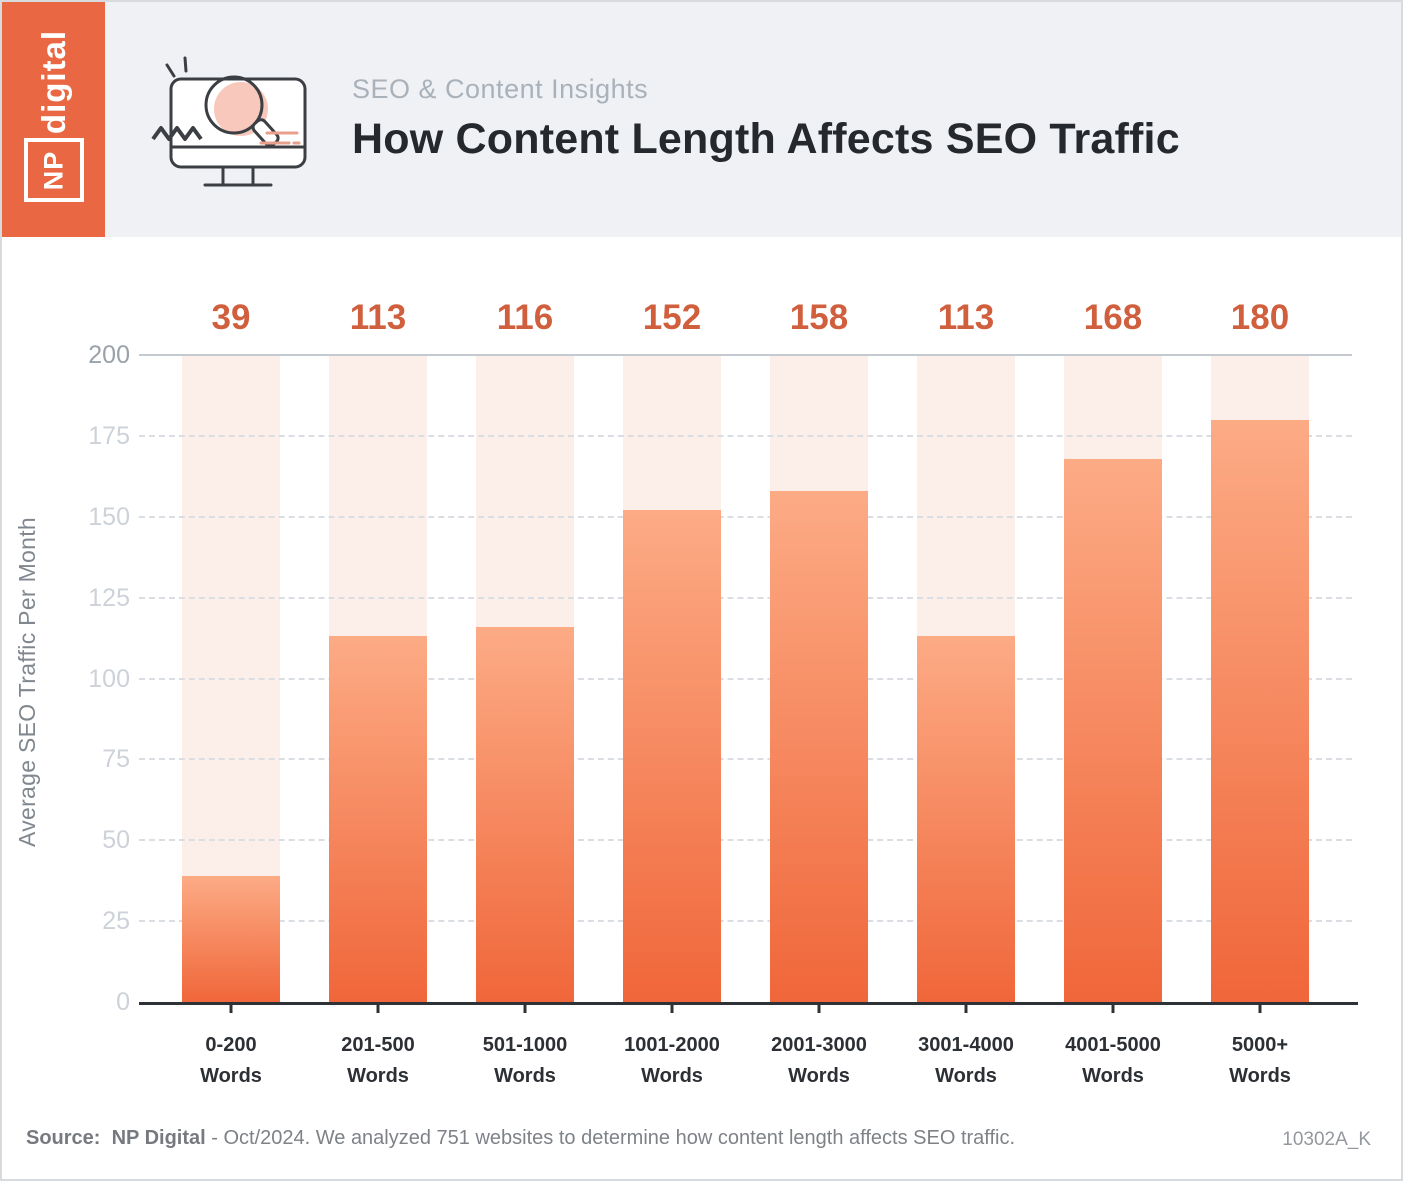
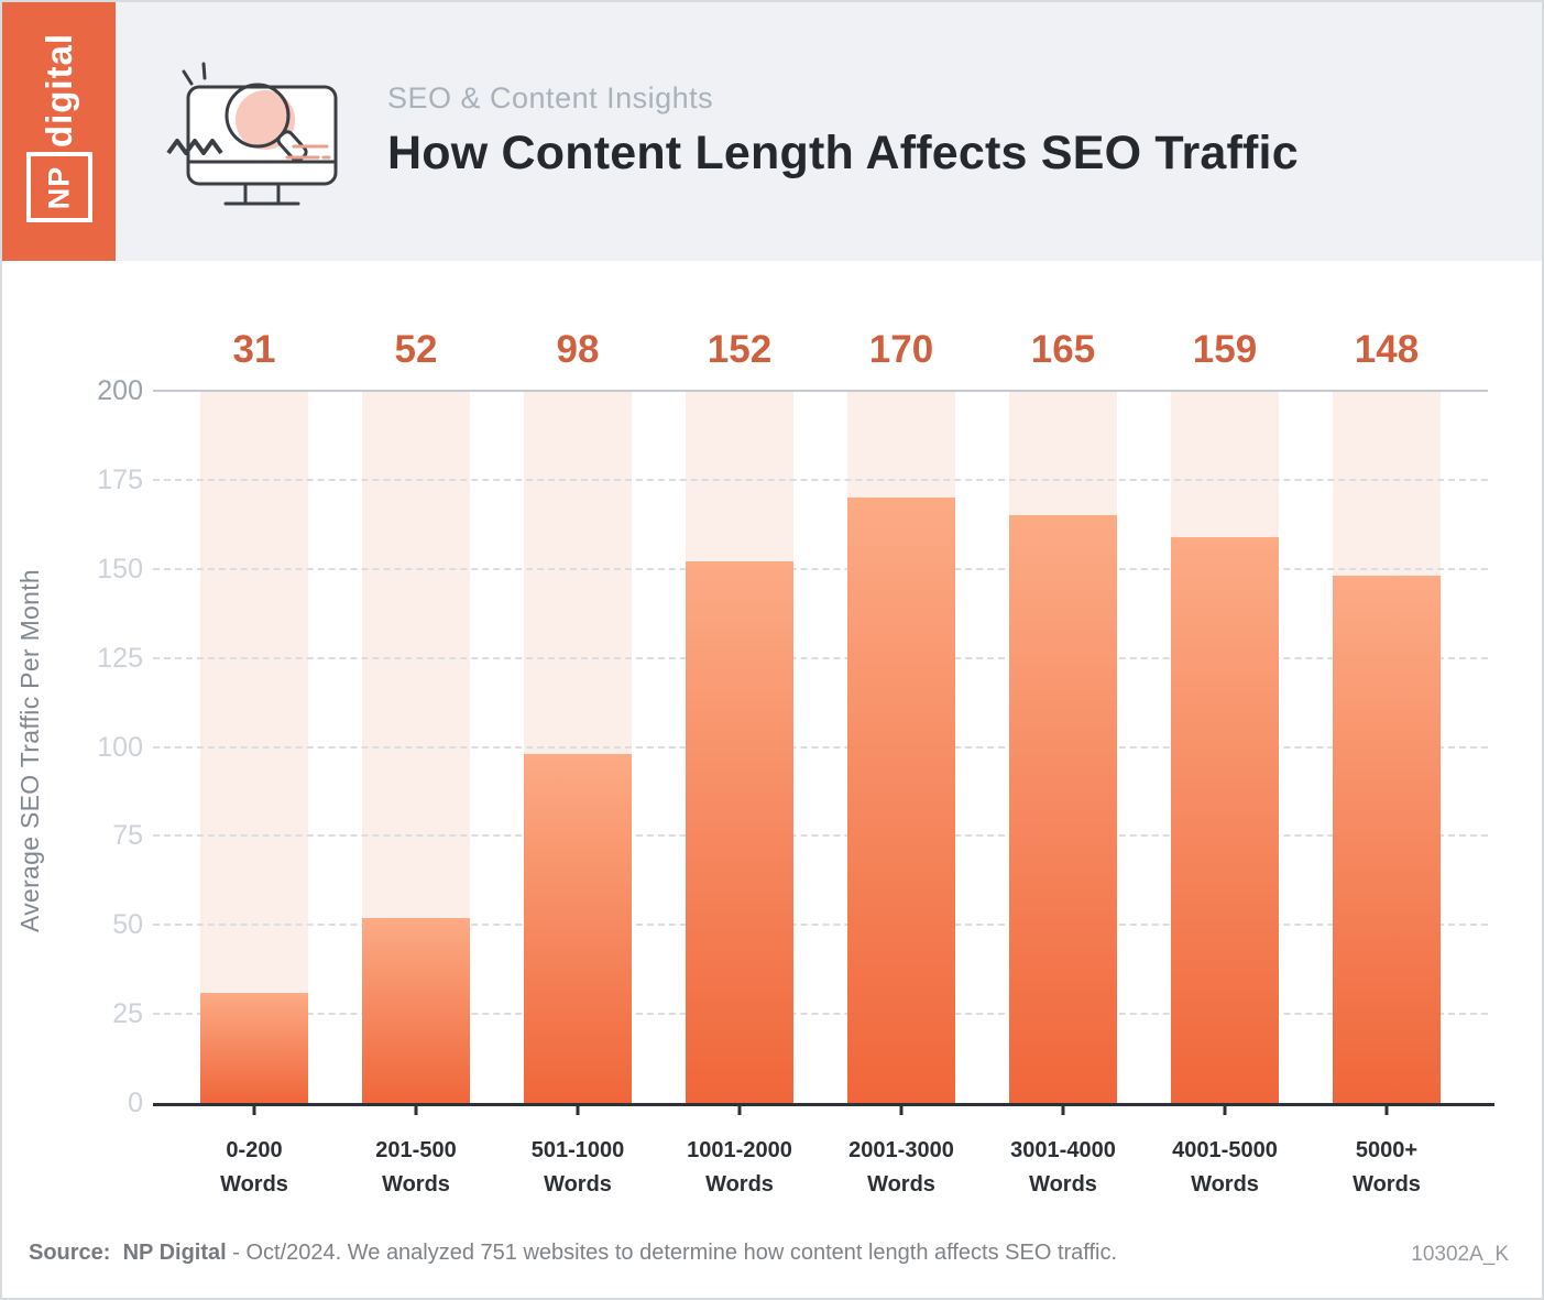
0-200: 39 -> 31
201-500: 113 -> 52
501-1000: 116 -> 98
2001-3000: 158 -> 170
3001-4000: 113 -> 165
4001-5000: 168 -> 159
5000+: 180 -> 148
